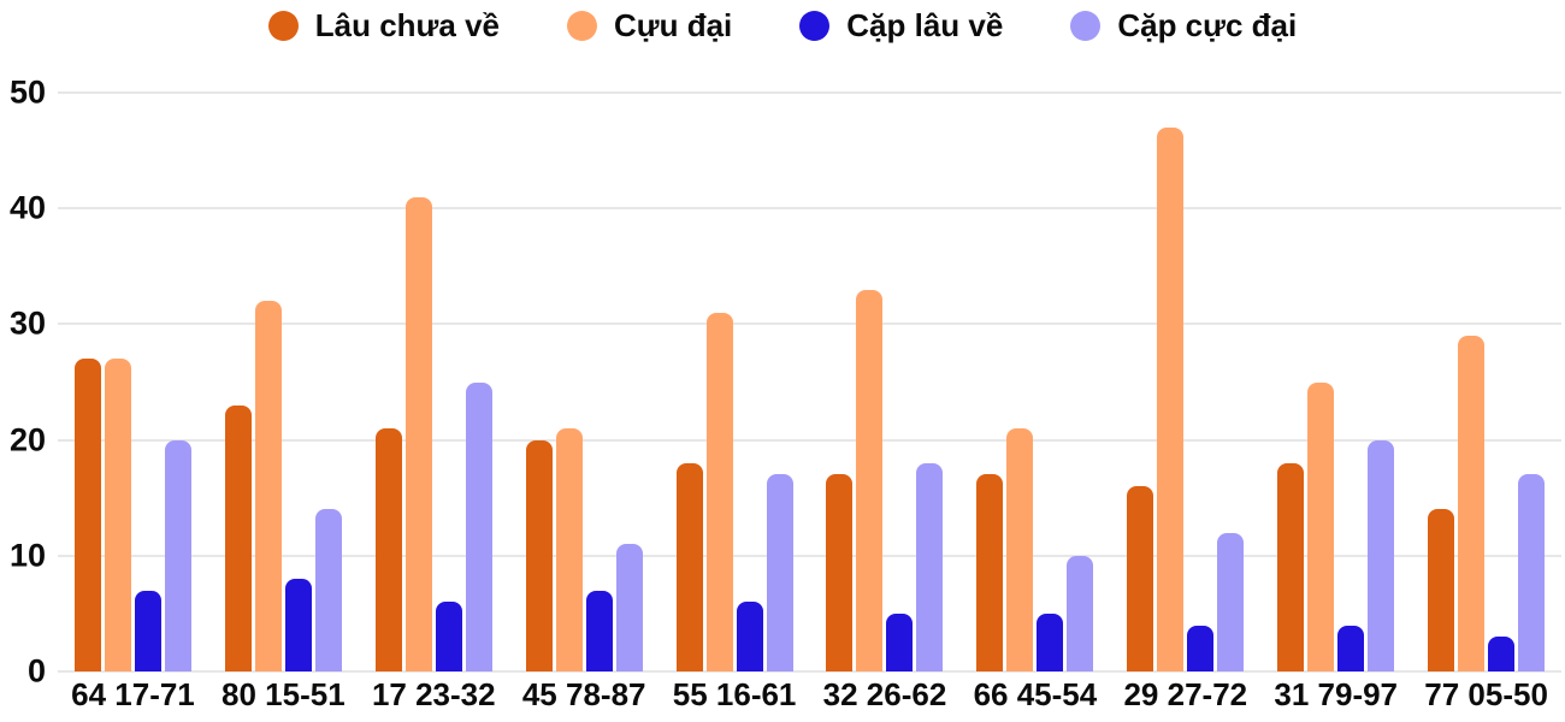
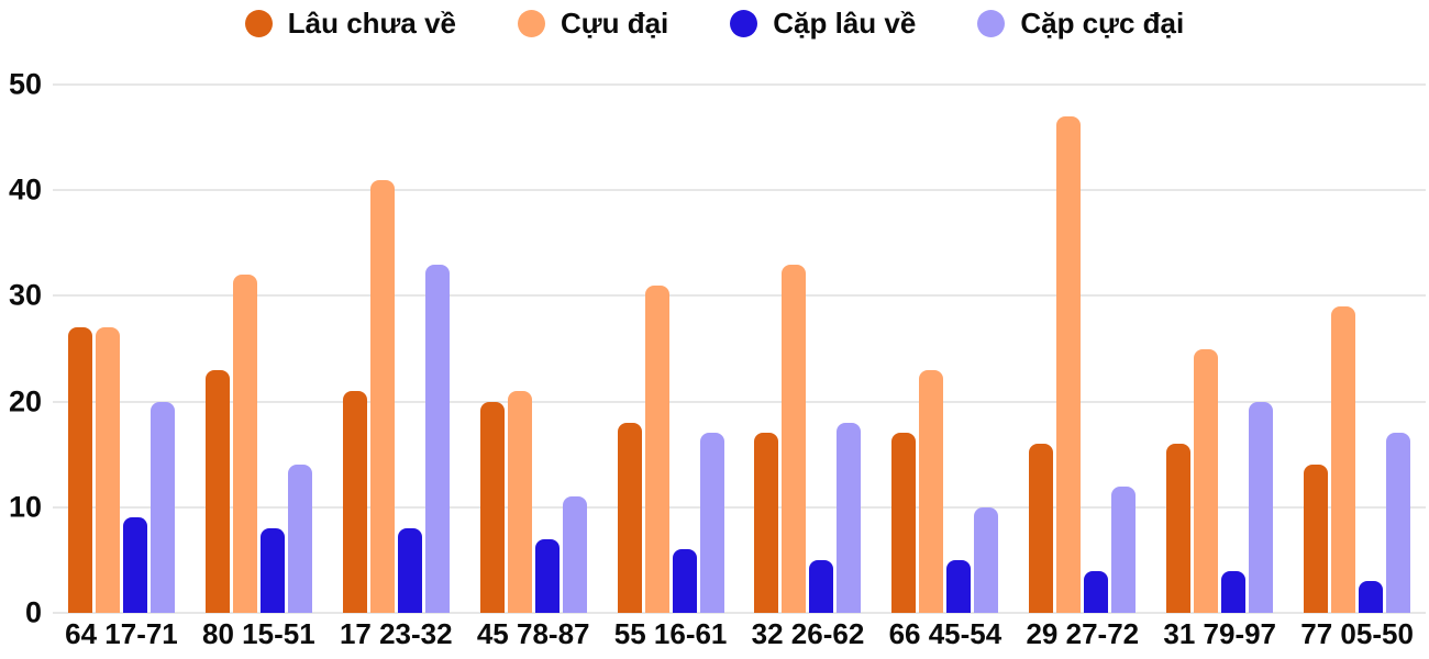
Cặp lâu về/64 17-71: 7 -> 9
Cặp lâu về/17 23-32: 6 -> 8
Cặp cực đại/17 23-32: 25 -> 33
Cựu đại/66 45-54: 21 -> 23
Lâu chưa về/31 79-97: 18 -> 16
